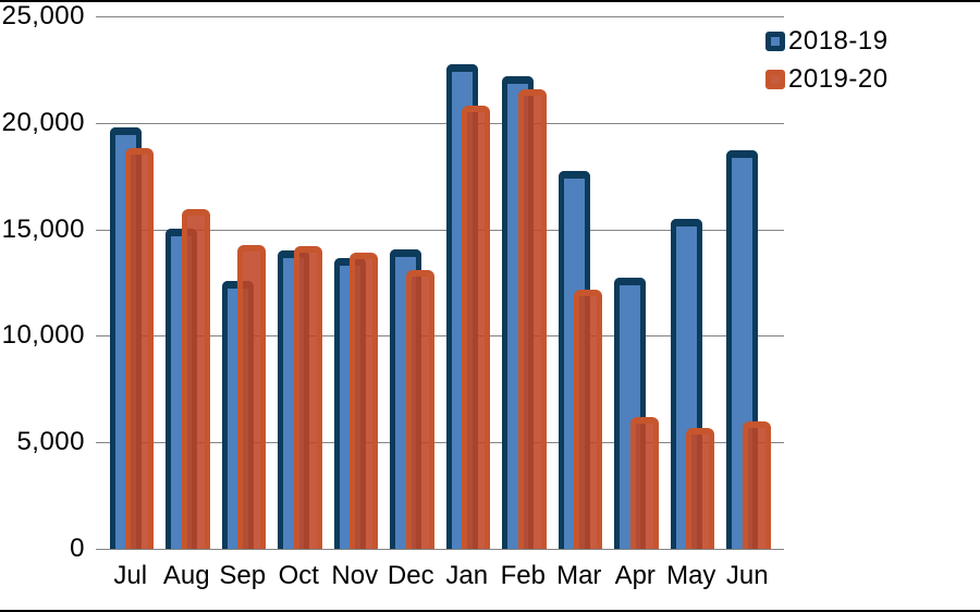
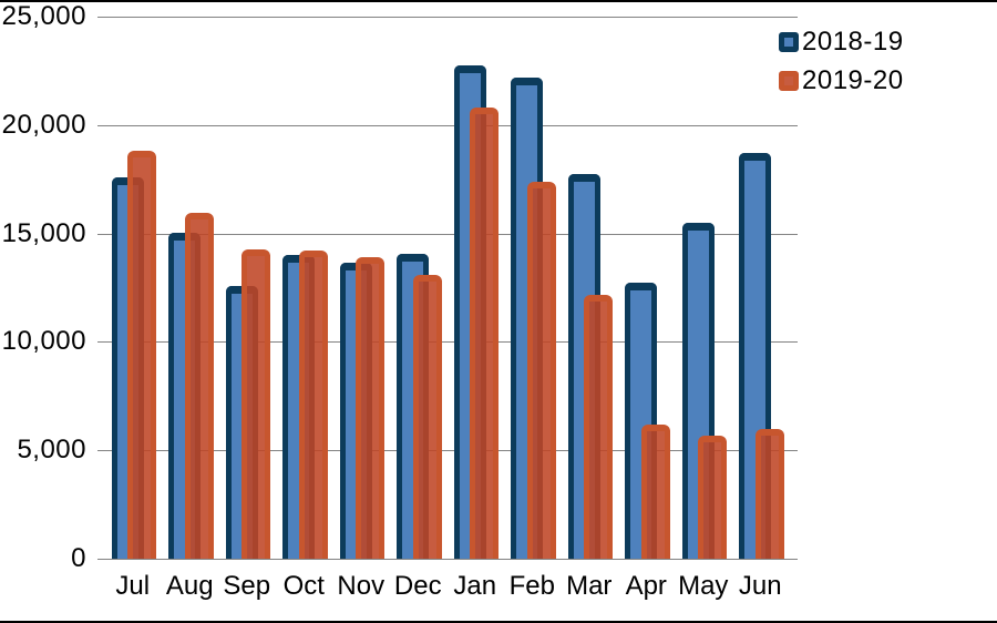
2018-19/Jul: 19800 -> 17600
2019-20/Feb: 21600 -> 17400
